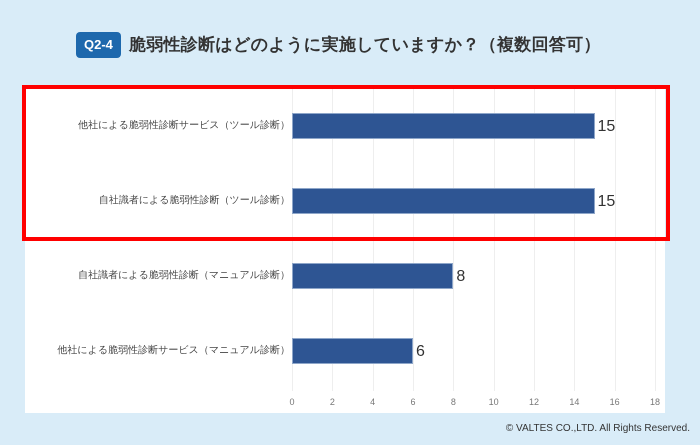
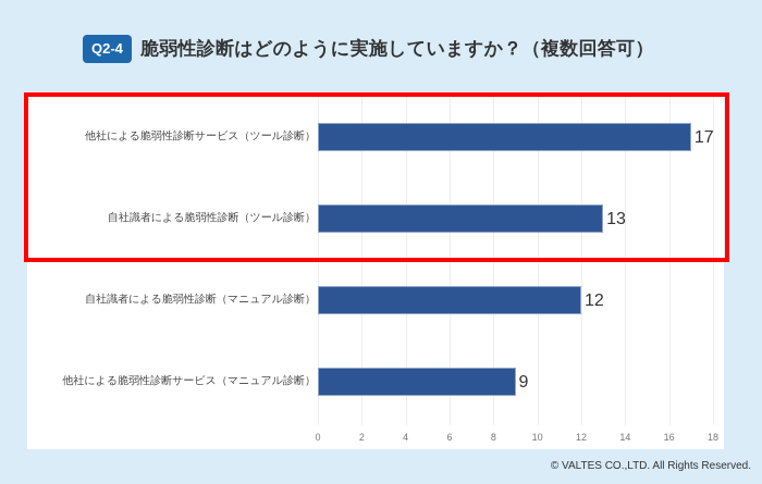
他社による脆弱性診断サービス（ツール診断）: 15 -> 17
自社識者による脆弱性診断（ツール診断）: 15 -> 13
自社識者による脆弱性診断（マニュアル診断）: 8 -> 12
他社による脆弱性診断サービス（マニュアル診断）: 6 -> 9
